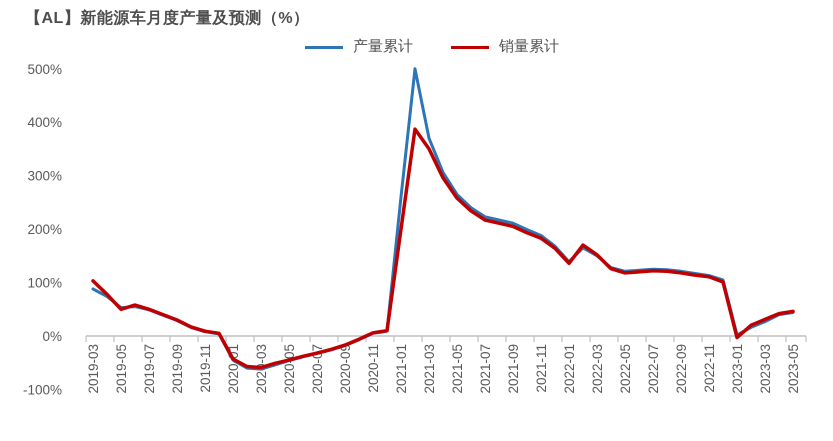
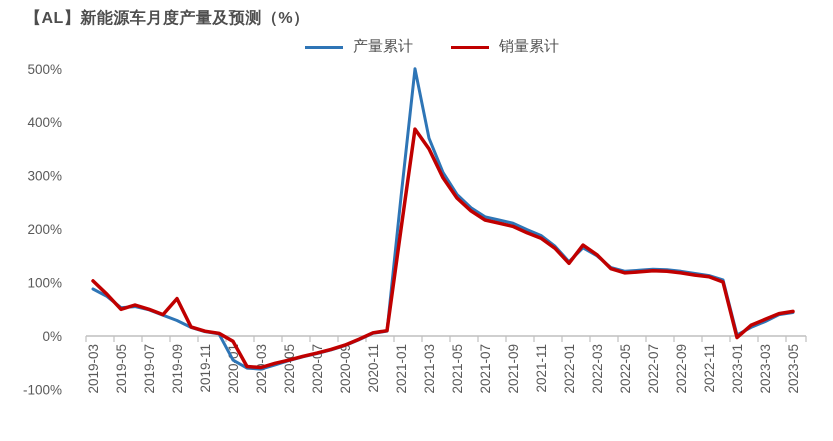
销量累计/2019-09: 30% -> 70%
销量累计/2020-01: -40% -> -10%
